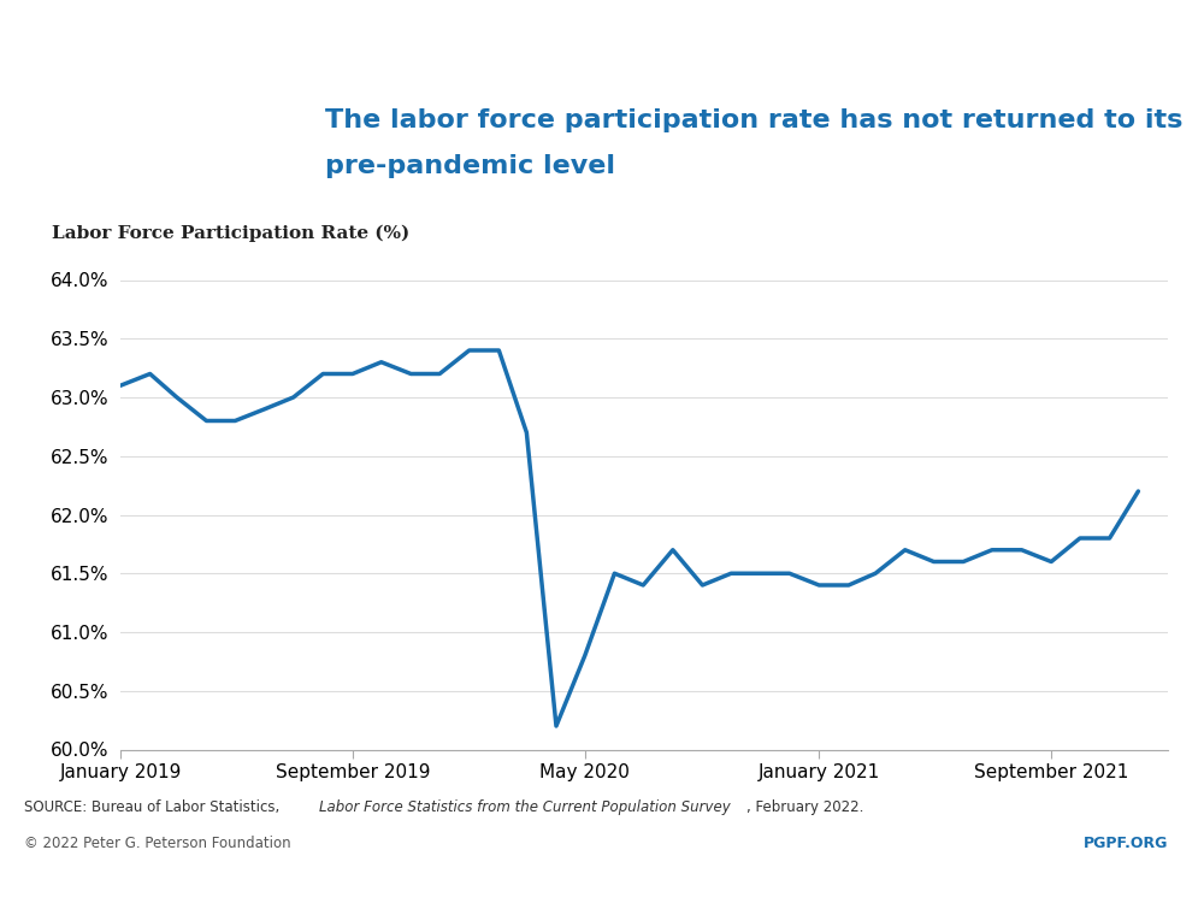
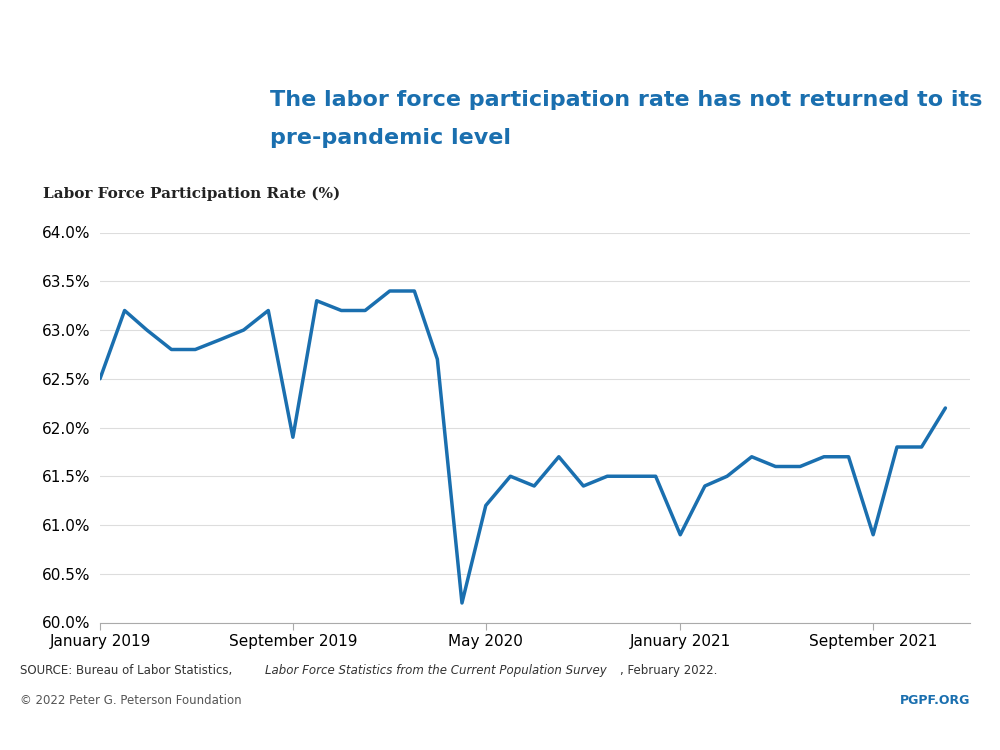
January 2019: 63.1% -> 62.5%
September 2019: 63.2% -> 61.9%
May 2020: 60.8% -> 61.2%
January 2021: 61.4% -> 60.9%
September 2021: 61.6% -> 60.9%
